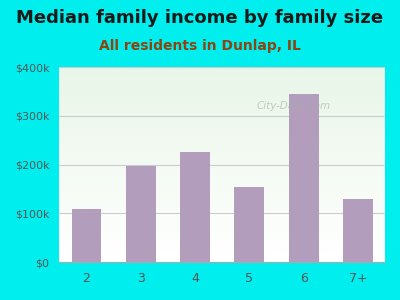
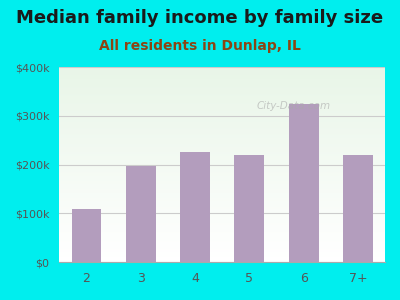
5: $155k -> $220k
6: $345k -> $325k
7+: $130k -> $220k
